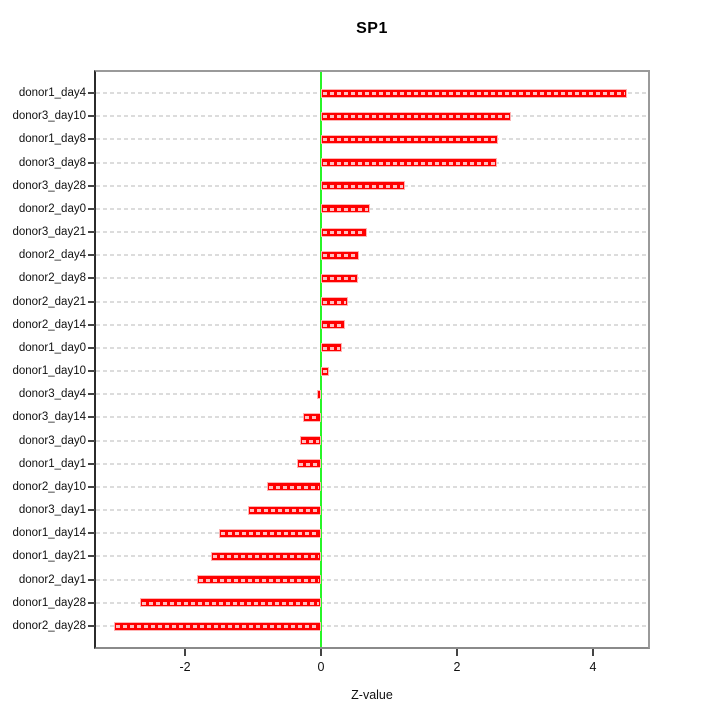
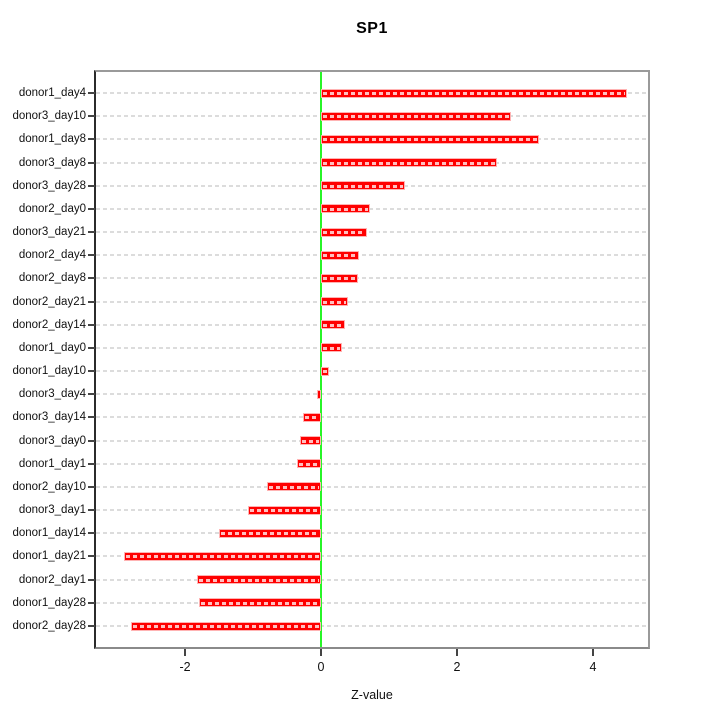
donor1_day8: 2.6 -> 3.2
donor1_day21: -1.6 -> -2.9
donor1_day28: -2.7 -> -1.8
donor2_day28: -3.0 -> -2.8
